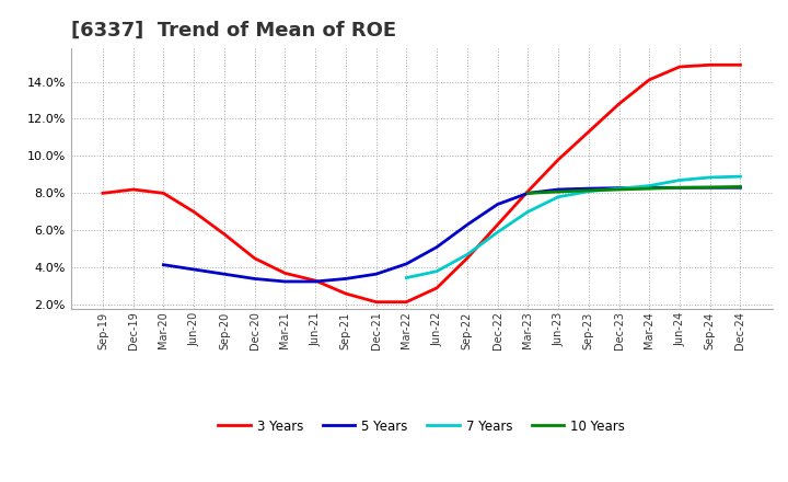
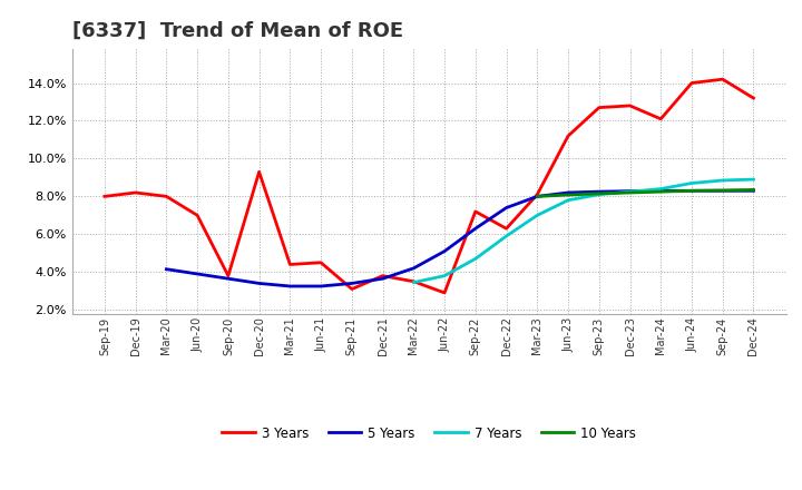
3 Years/Sep-20: 5.8% -> 3.8%
3 Years/Dec-20: 4.5% -> 9.3%
3 Years/Mar-21: 3.7% -> 4.4%
3 Years/Jun-21: 3.3% -> 4.5%
3 Years/Sep-21: 2.6% -> 3.1%
3 Years/Dec-21: 2.1% -> 3.8%
3 Years/Mar-22: 2.1% -> 3.5%
3 Years/Sep-22: 4.5% -> 7.2%
3 Years/Jun-23: 9.8% -> 11.2%
3 Years/Sep-23: 11.3% -> 12.7%
3 Years/Mar-24: 14.1% -> 12.1%
3 Years/Jun-24: 14.8% -> 14.0%
3 Years/Sep-24: 14.9% -> 14.2%
3 Years/Dec-24: 14.9% -> 13.2%
